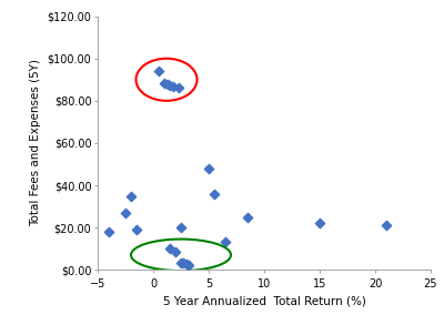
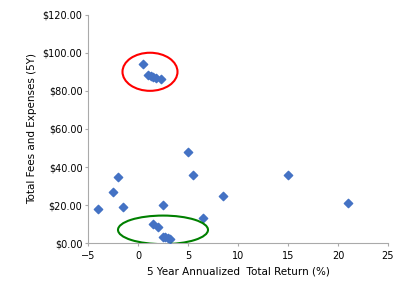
15: $22 -> $36
